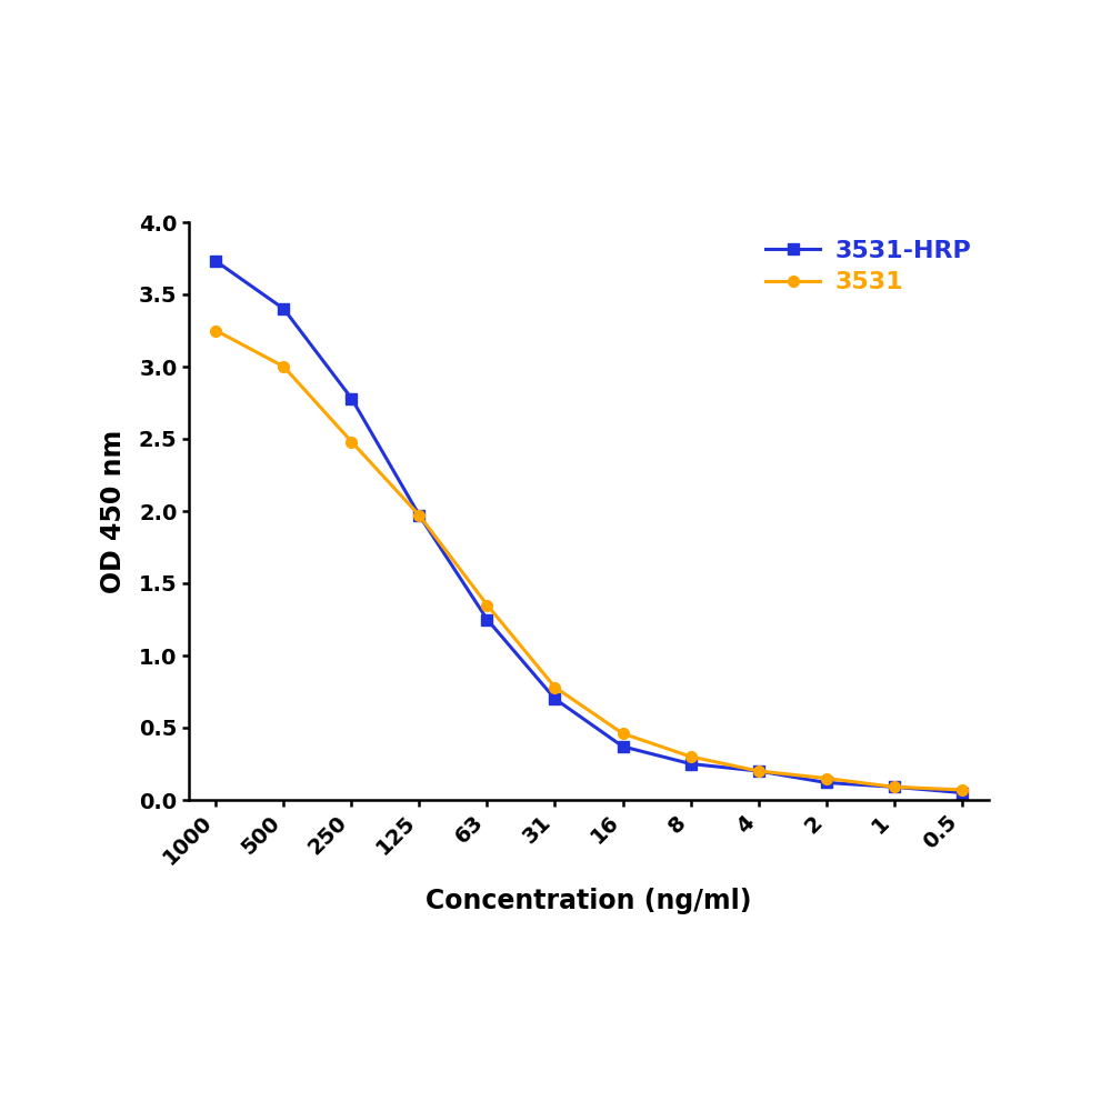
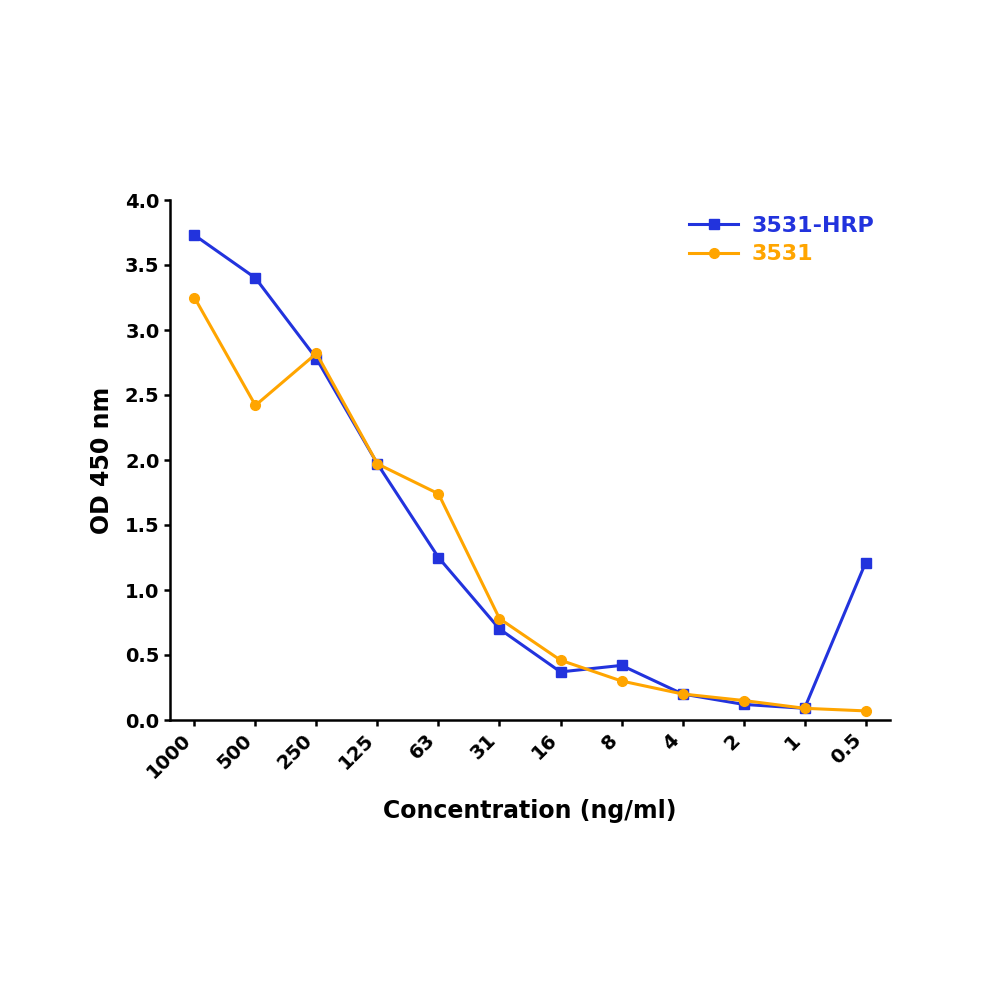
3531/500: 3.00 -> 2.42
3531/250: 2.48 -> 2.82
3531/63: 1.35 -> 1.74
3531-HRP/8: 0.25 -> 0.42
3531-HRP/0.5: 0.05 -> 1.21
